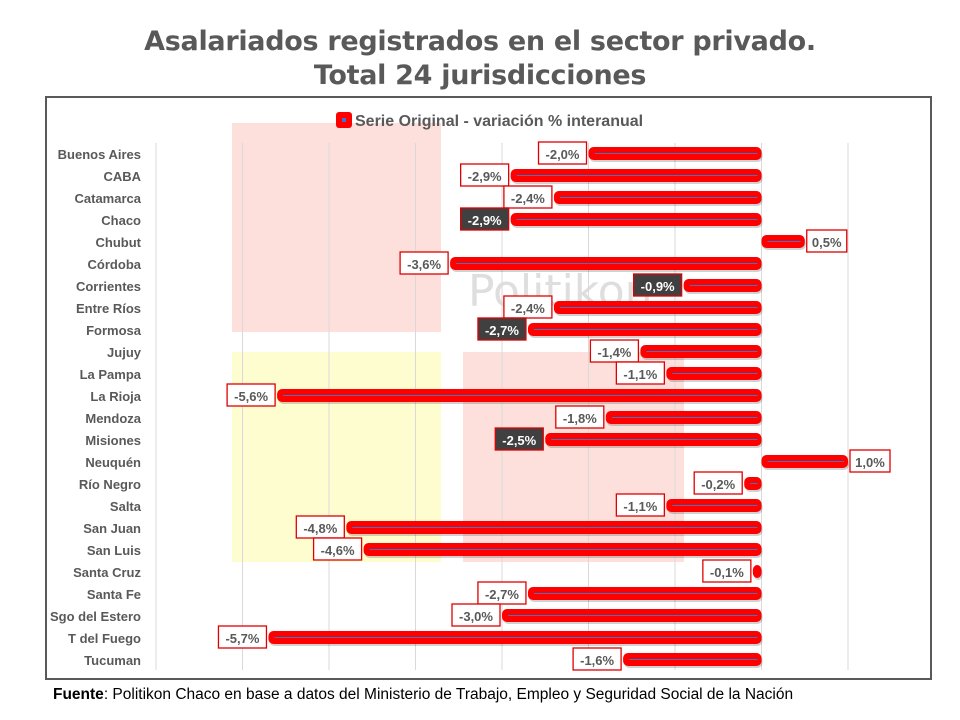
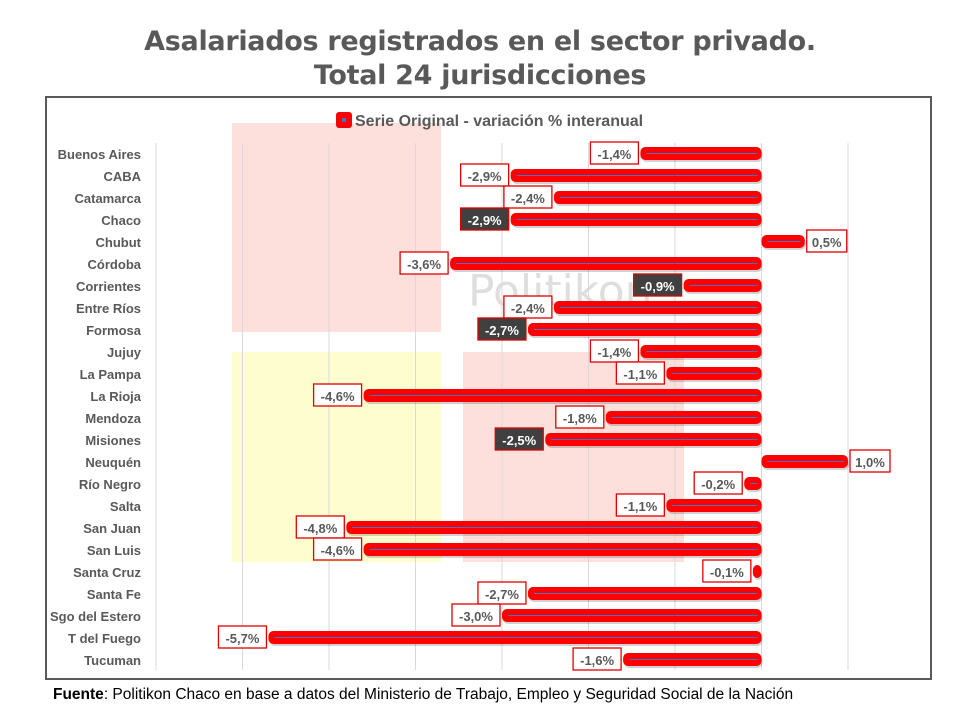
Buenos Aires: -2,0% -> -1,4%
La Rioja: -5,6% -> -4,6%
